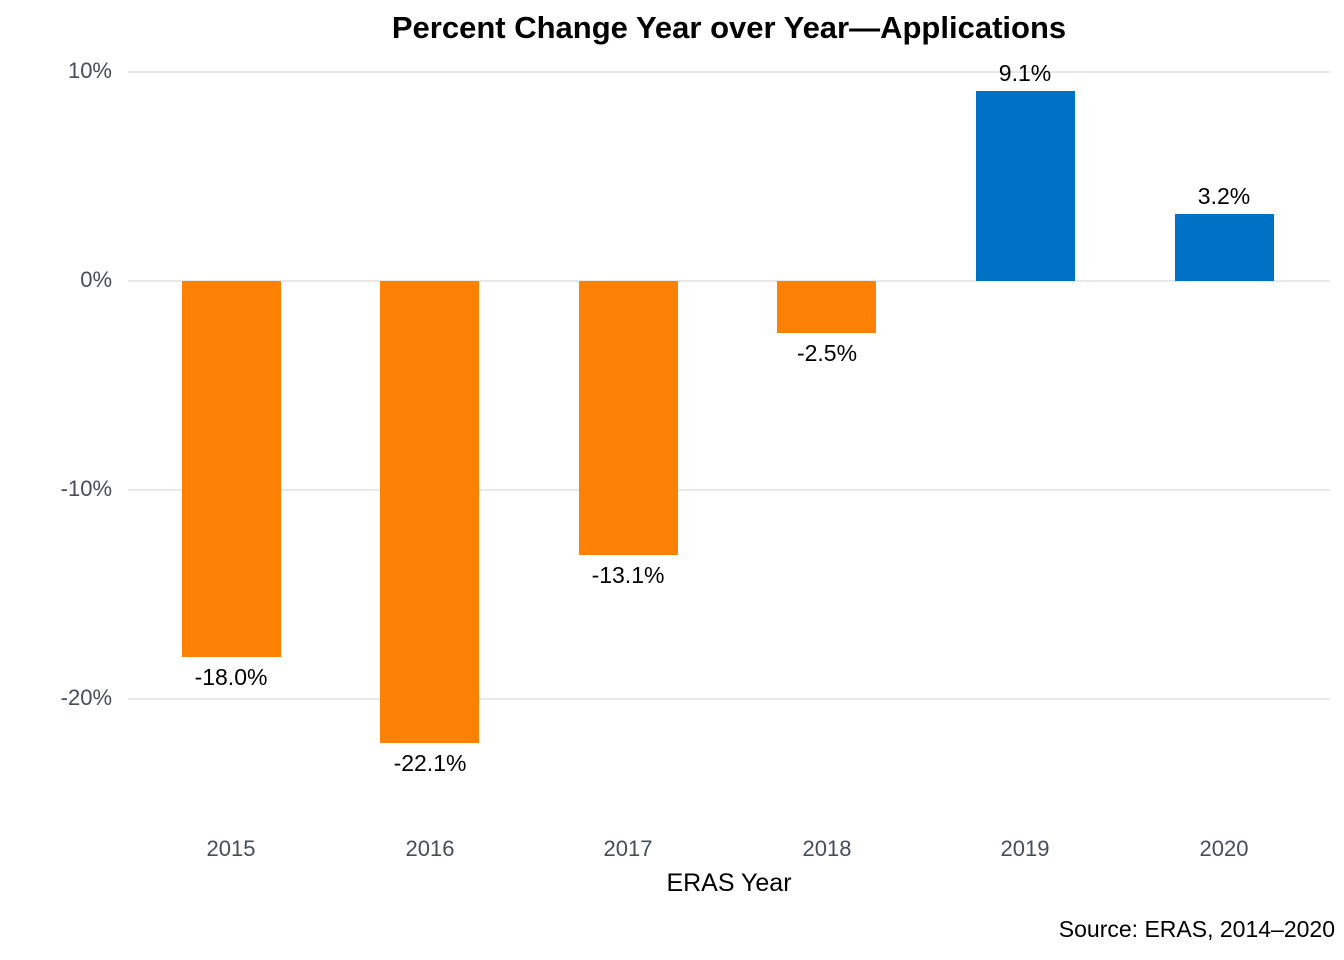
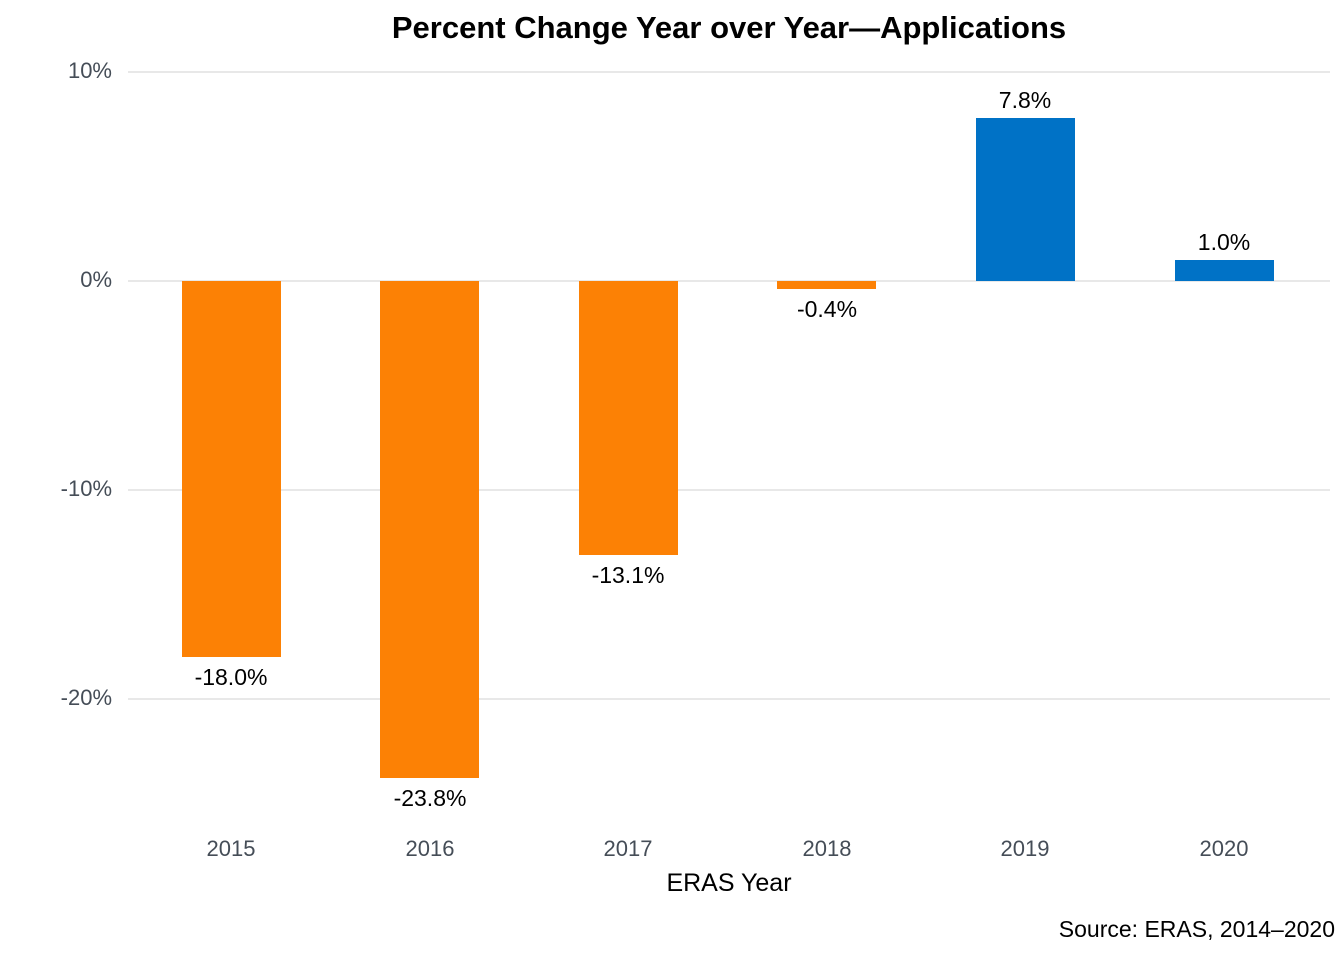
2016: -22.1% -> -23.8%
2018: -2.5% -> -0.4%
2019: 9.1% -> 7.8%
2020: 3.2% -> 1.0%
